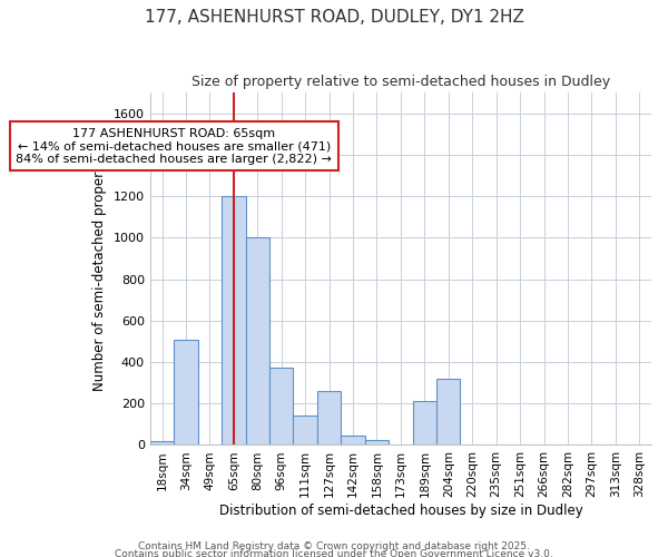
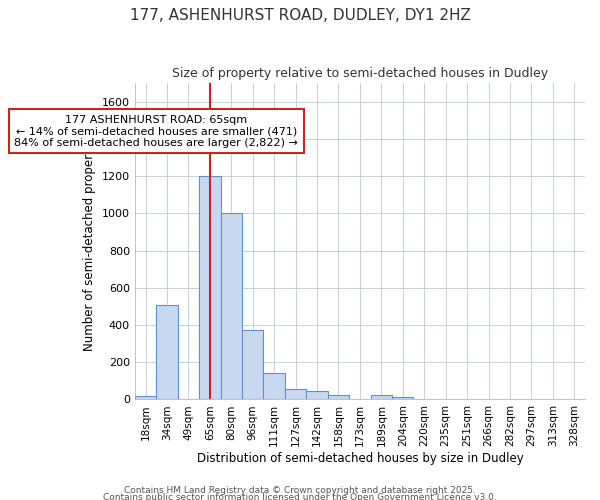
127sqm: 260 -> 60
189sqm: 210 -> 20
204sqm: 320 -> 20
